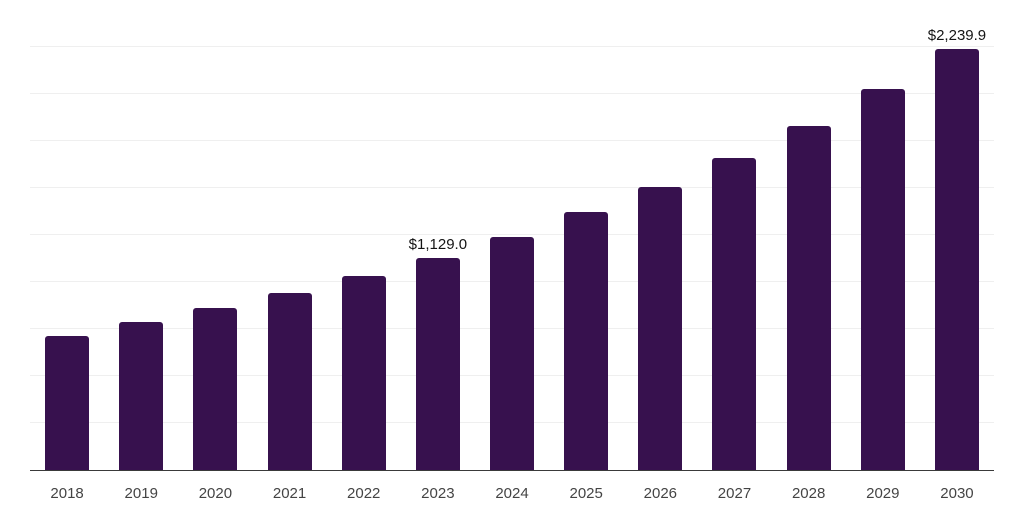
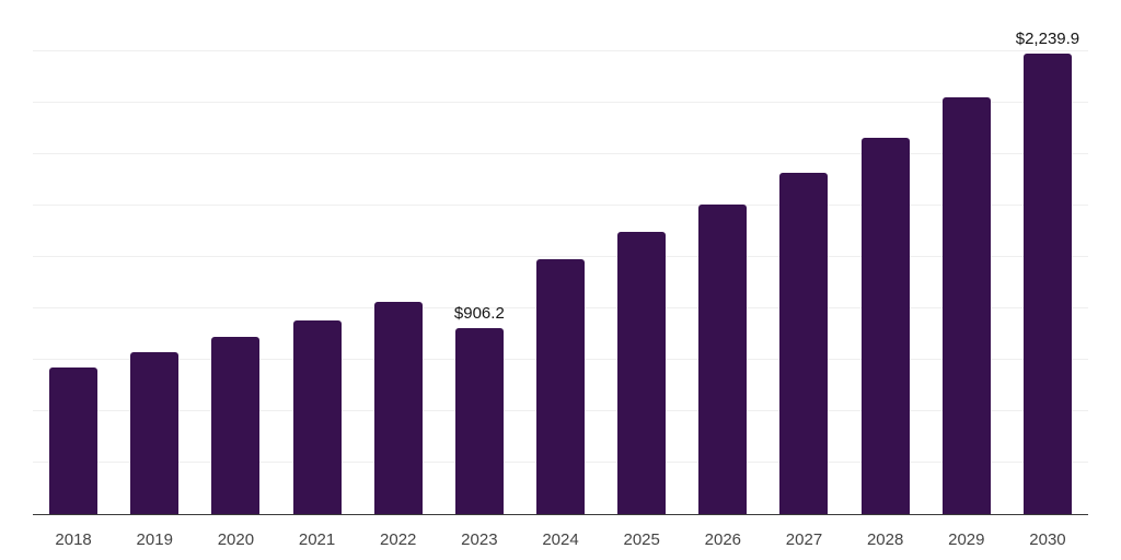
2023: $1,129.0 -> $906.2
